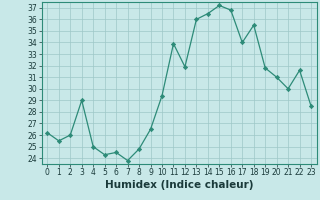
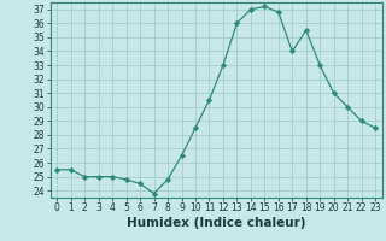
0: 26.2 -> 25.5
2: 26.0 -> 25.0
3: 29.0 -> 25.0
5: 24.3 -> 24.8
10: 29.4 -> 28.5
11: 33.9 -> 30.5
12: 31.9 -> 33.0
14: 36.5 -> 37.0
19: 31.8 -> 33.0
22: 31.6 -> 29.0
